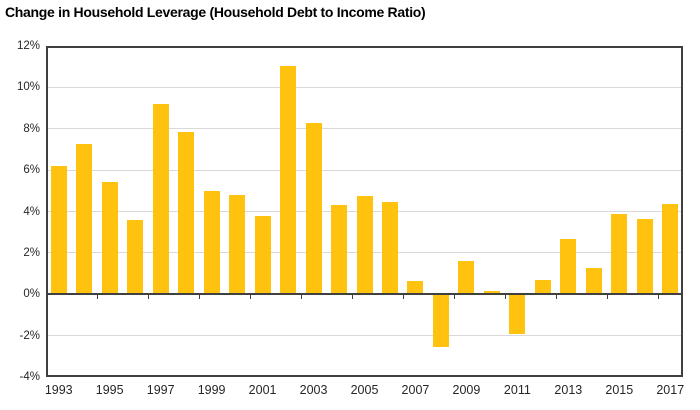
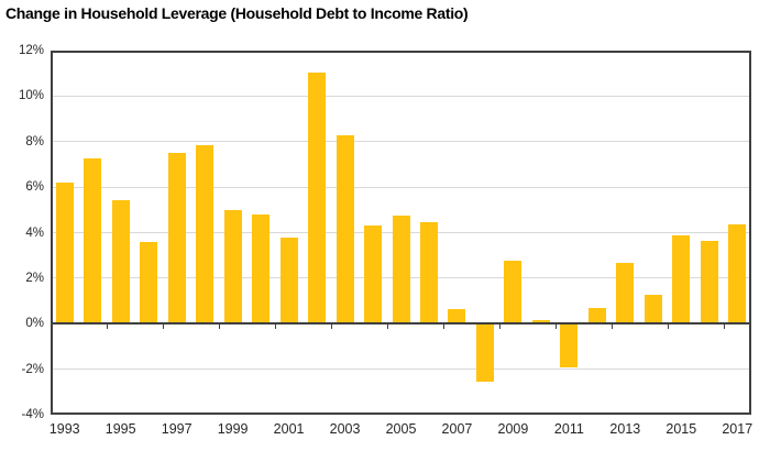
1997: 9.2% -> 7.5%
2009: 1.6% -> 2.8%
